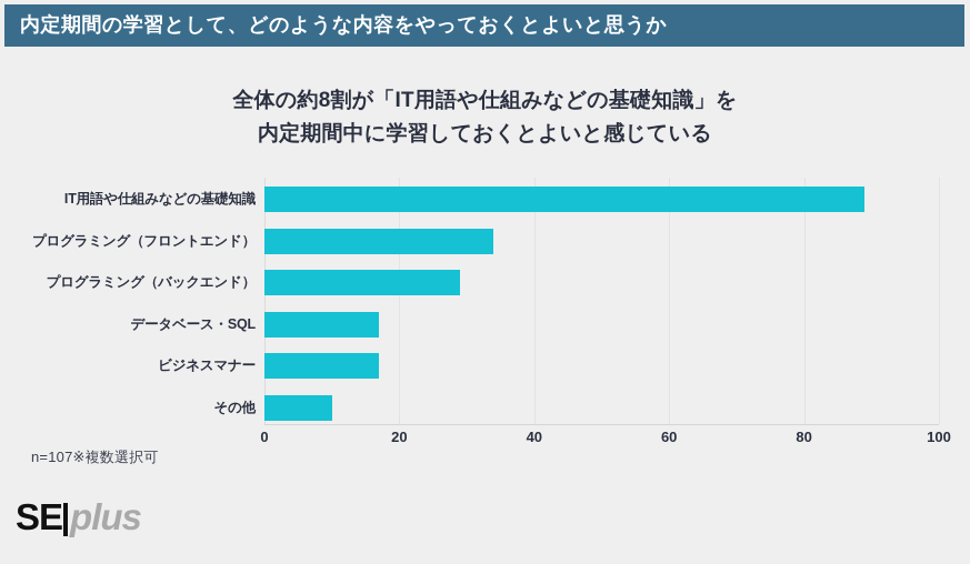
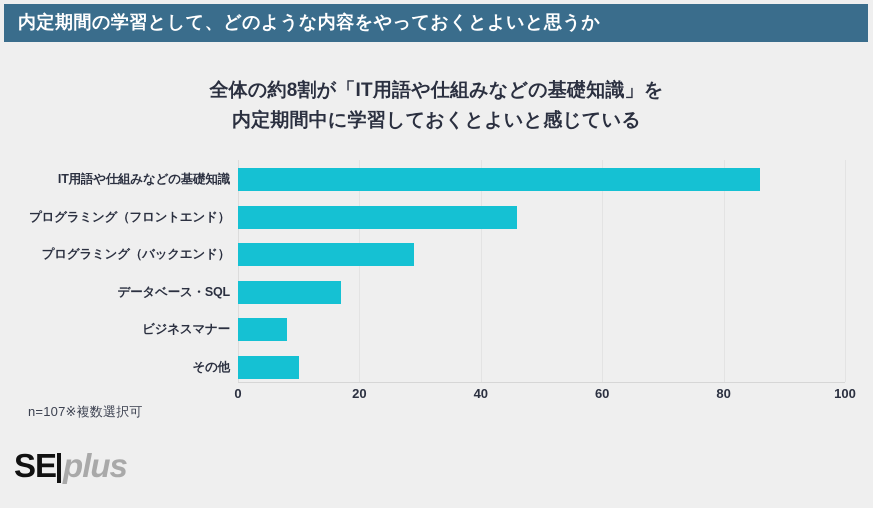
IT用語や仕組みなどの基礎知識: 89 -> 86
プログラミング（フロントエンド）: 34 -> 46
ビジネスマナー: 17 -> 8
